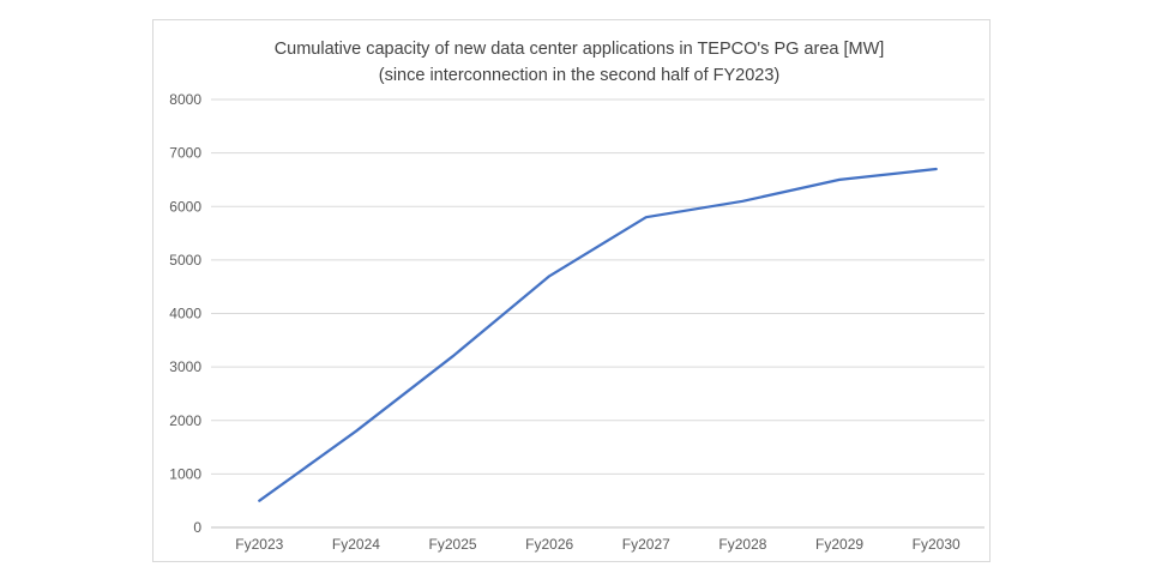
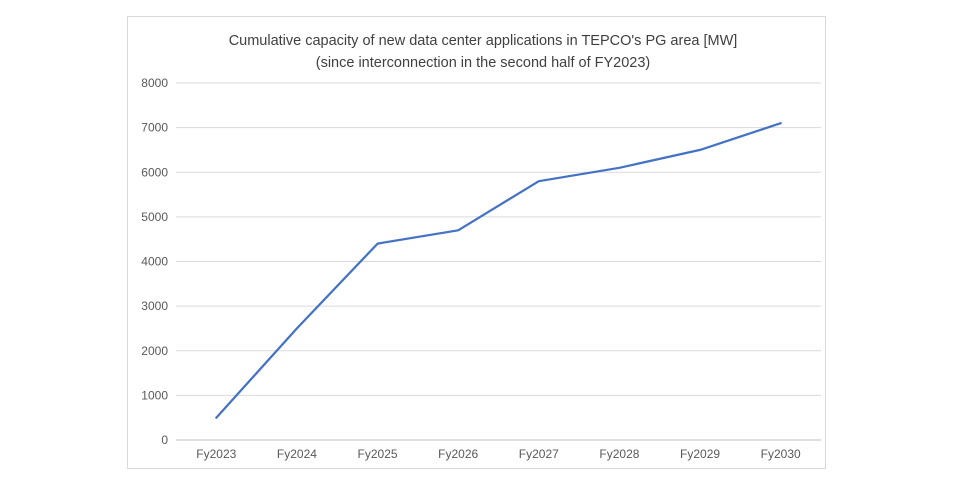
Fy2024: 1800 -> 2500
Fy2025: 3200 -> 4400
Fy2030: 6700 -> 7100
